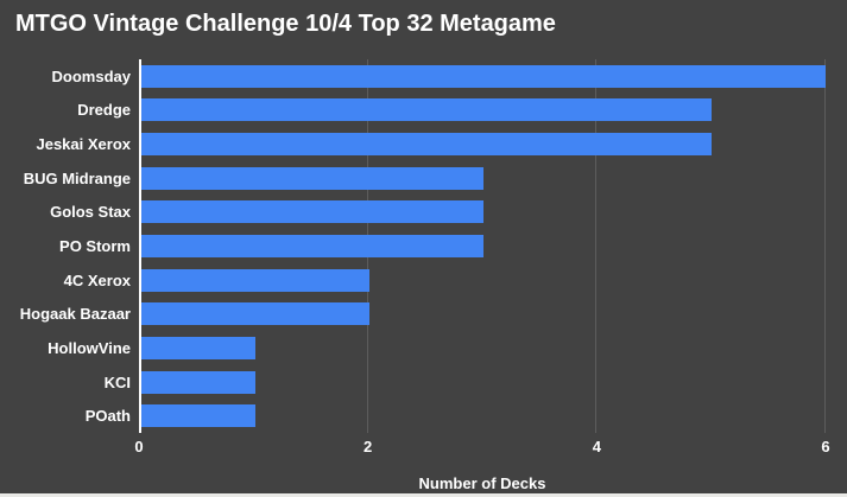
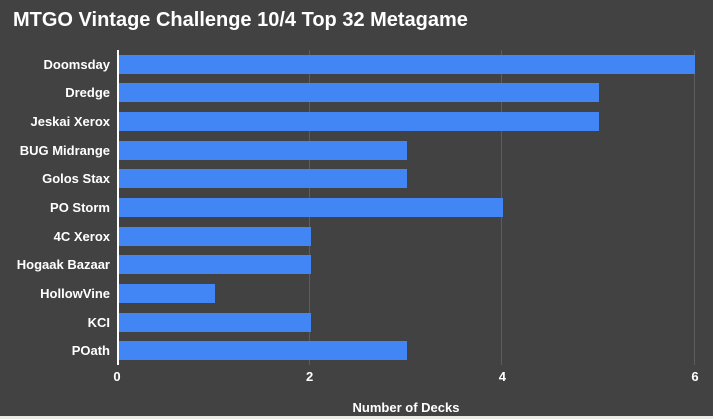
PO Storm: 3 -> 4
KCI: 1 -> 2
POath: 1 -> 3
